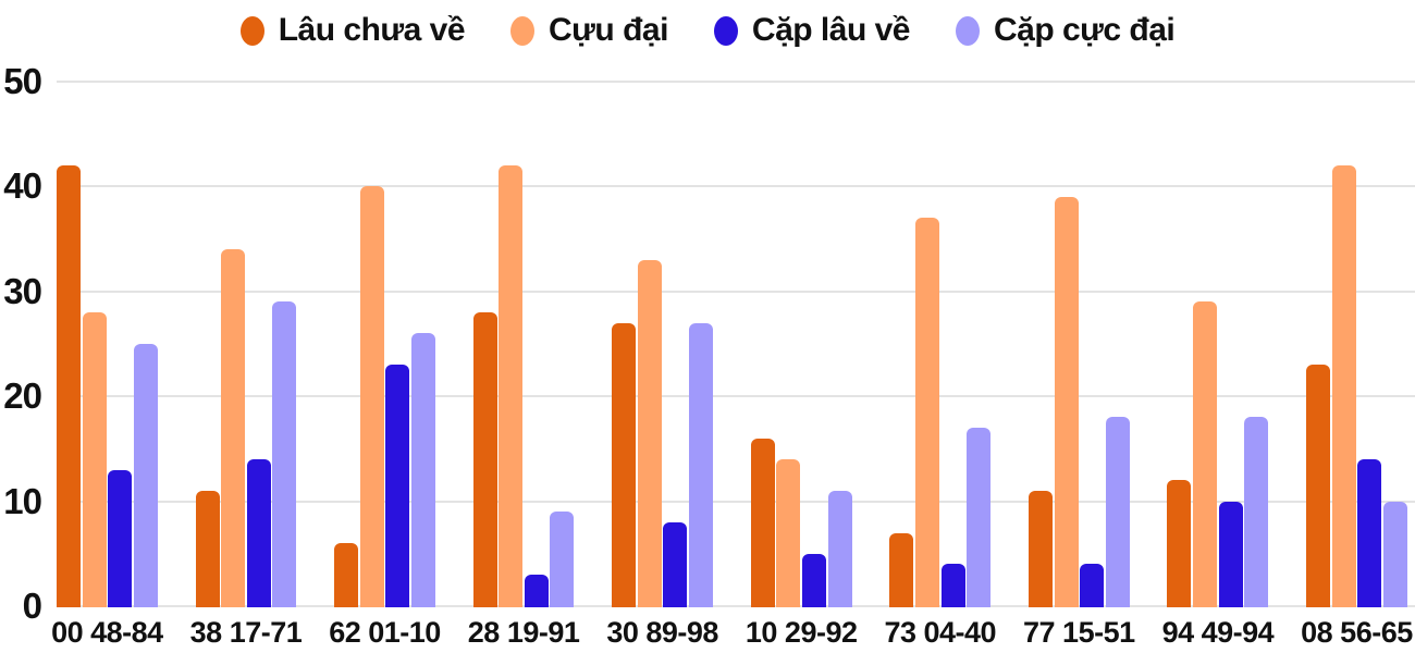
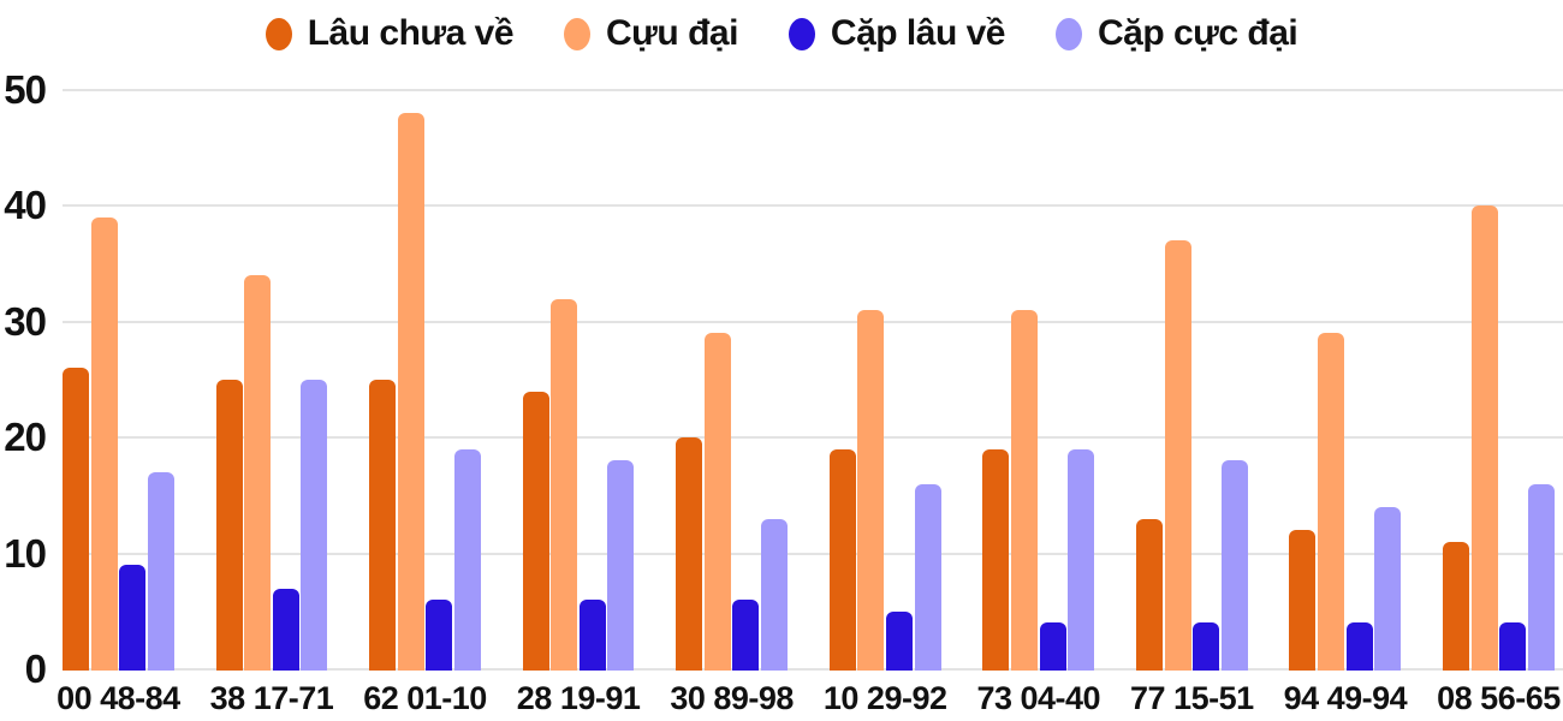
Lâu chưa về/00 48-84: 42 -> 26
Cựu đại/00 48-84: 28 -> 39
Cặp lâu về/00 48-84: 13 -> 9
Cặp cực đại/00 48-84: 25 -> 17
Lâu chưa về/38 17-71: 11 -> 25
Cặp lâu về/38 17-71: 14 -> 7
Cặp cực đại/38 17-71: 29 -> 25
Lâu chưa về/62 01-10: 6 -> 25
Cựu đại/62 01-10: 40 -> 48
Cặp lâu về/62 01-10: 23 -> 6
Cặp cực đại/62 01-10: 26 -> 19
Lâu chưa về/28 19-91: 28 -> 24
Cựu đại/28 19-91: 42 -> 32
Cặp lâu về/28 19-91: 3 -> 6
Cặp cực đại/28 19-91: 9 -> 18
Lâu chưa về/30 89-98: 27 -> 20
Cựu đại/30 89-98: 33 -> 29
Cặp lâu về/30 89-98: 8 -> 6
Cặp cực đại/30 89-98: 27 -> 13
Lâu chưa về/10 29-92: 16 -> 19
Cựu đại/10 29-92: 14 -> 31
Cặp cực đại/10 29-92: 11 -> 16
Lâu chưa về/73 04-40: 7 -> 19
Cựu đại/73 04-40: 37 -> 31
Cặp cực đại/73 04-40: 17 -> 19
Lâu chưa về/77 15-51: 11 -> 13
Cựu đại/77 15-51: 39 -> 37
Cặp lâu về/94 49-94: 10 -> 4
Cặp cực đại/94 49-94: 18 -> 14
Lâu chưa về/08 56-65: 23 -> 11
Cựu đại/08 56-65: 42 -> 40
Cặp lâu về/08 56-65: 14 -> 4
Cặp cực đại/08 56-65: 10 -> 16
